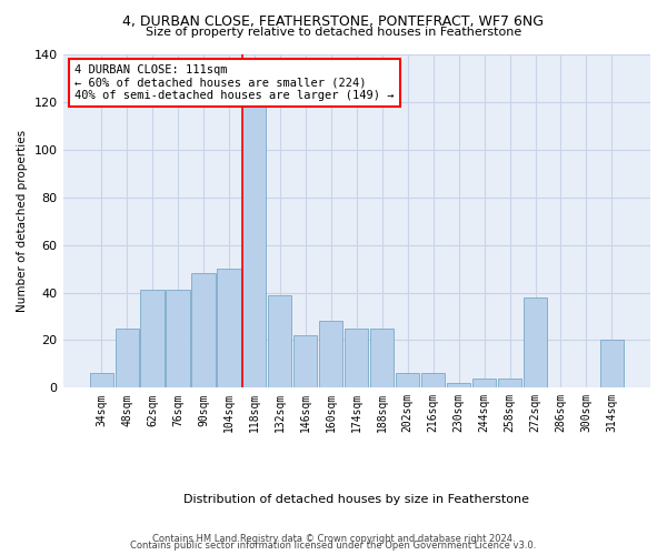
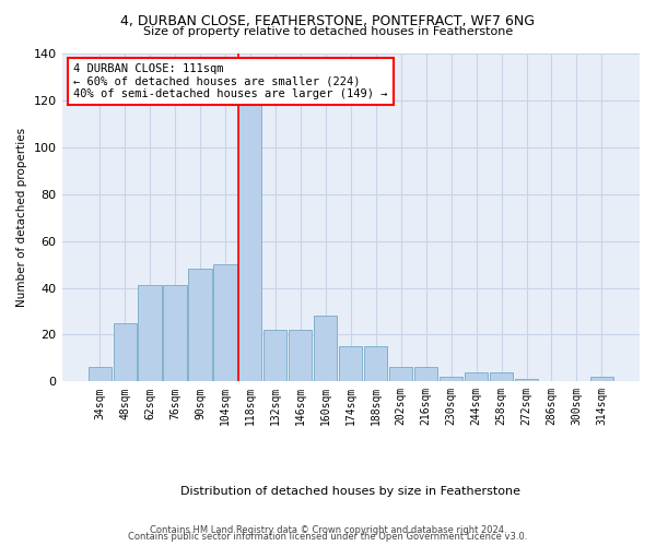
132sqm: 39 -> 22
174sqm: 25 -> 15
188sqm: 25 -> 15
272sqm: 38 -> 1
314sqm: 20 -> 2
